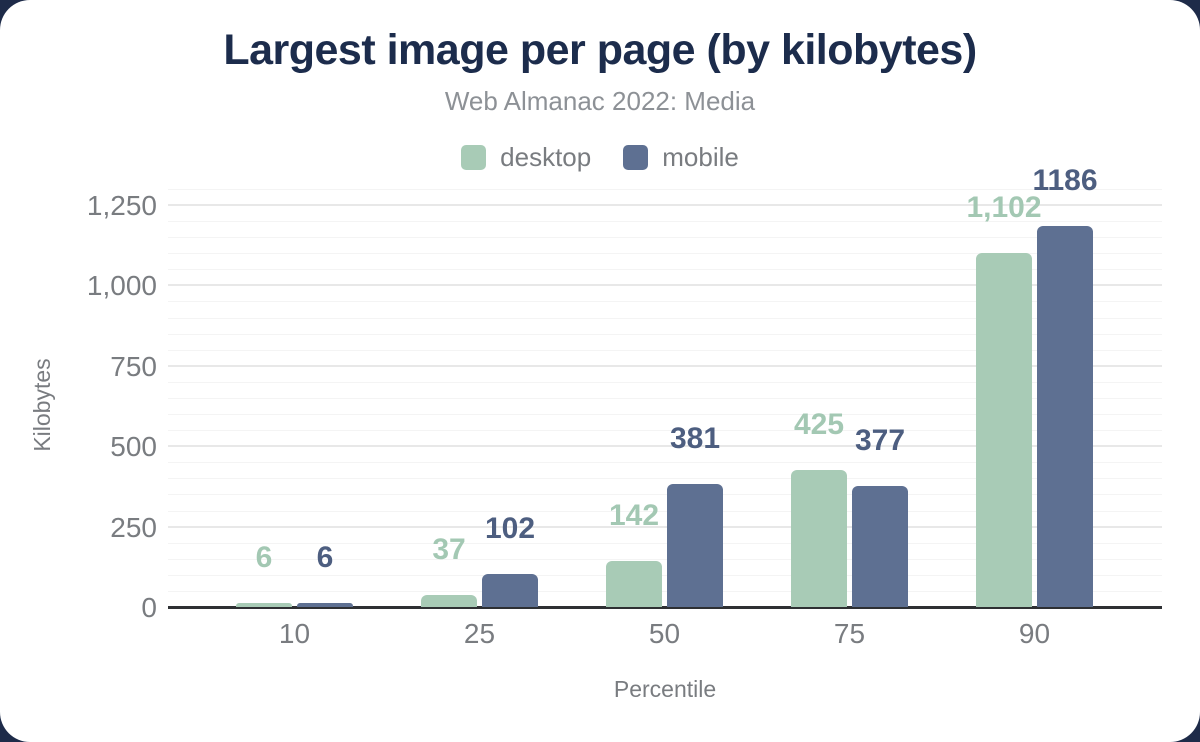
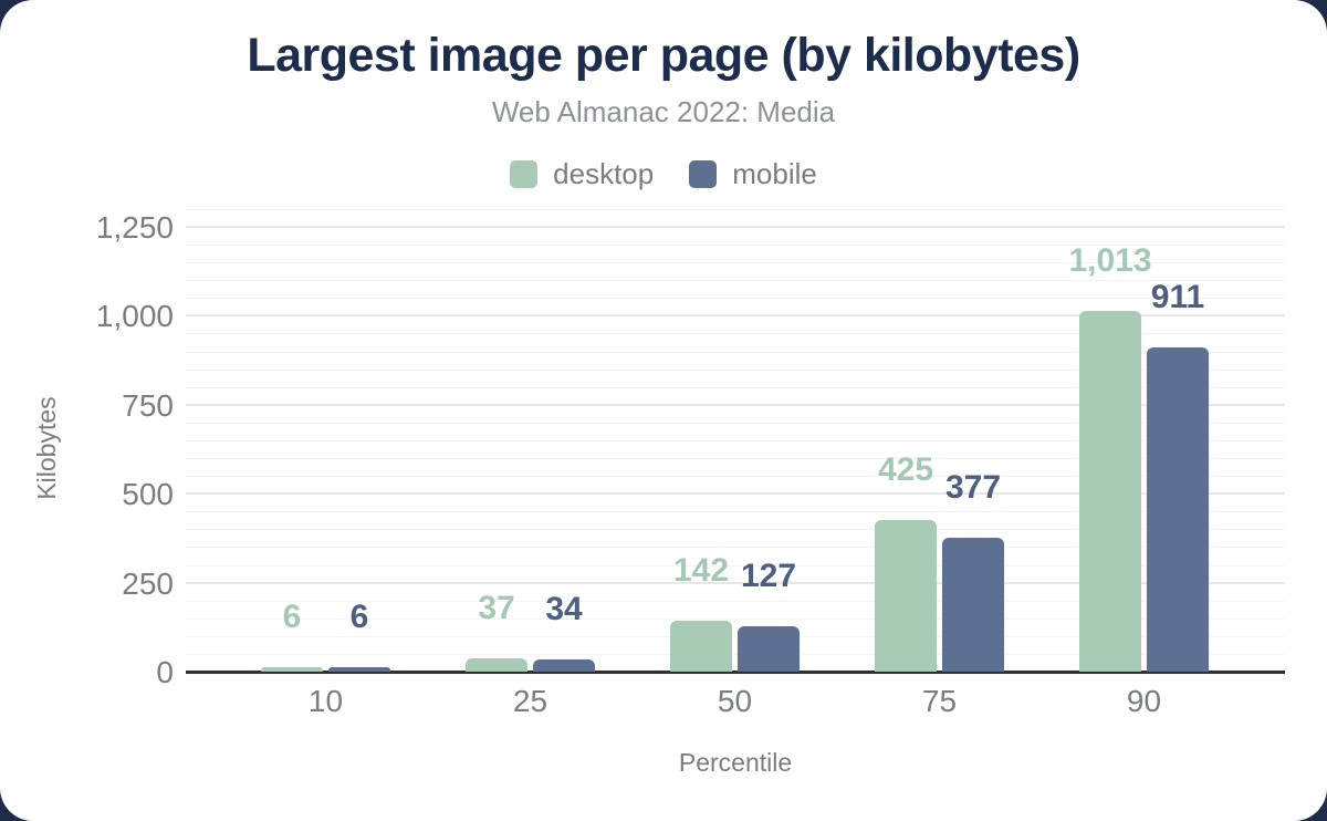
mobile/25: 102 -> 34
mobile/50: 381 -> 127
desktop/90: 1,102 -> 1,013
mobile/90: 1186 -> 911
